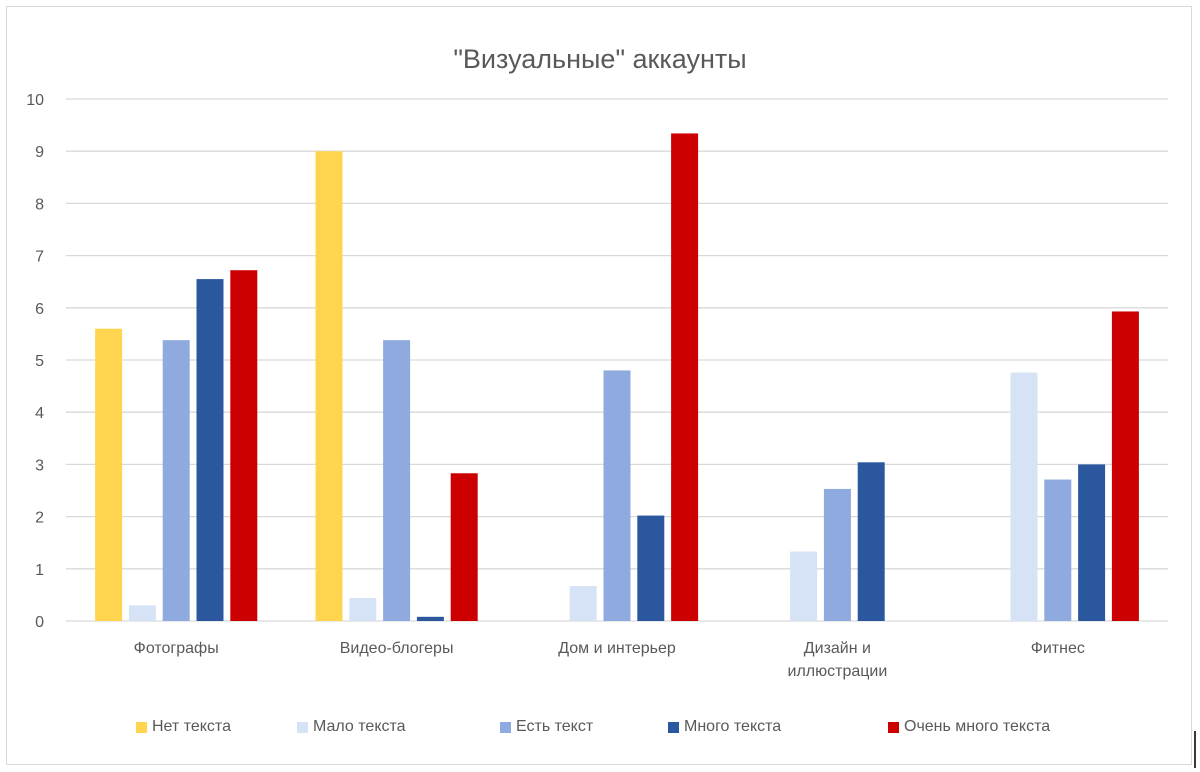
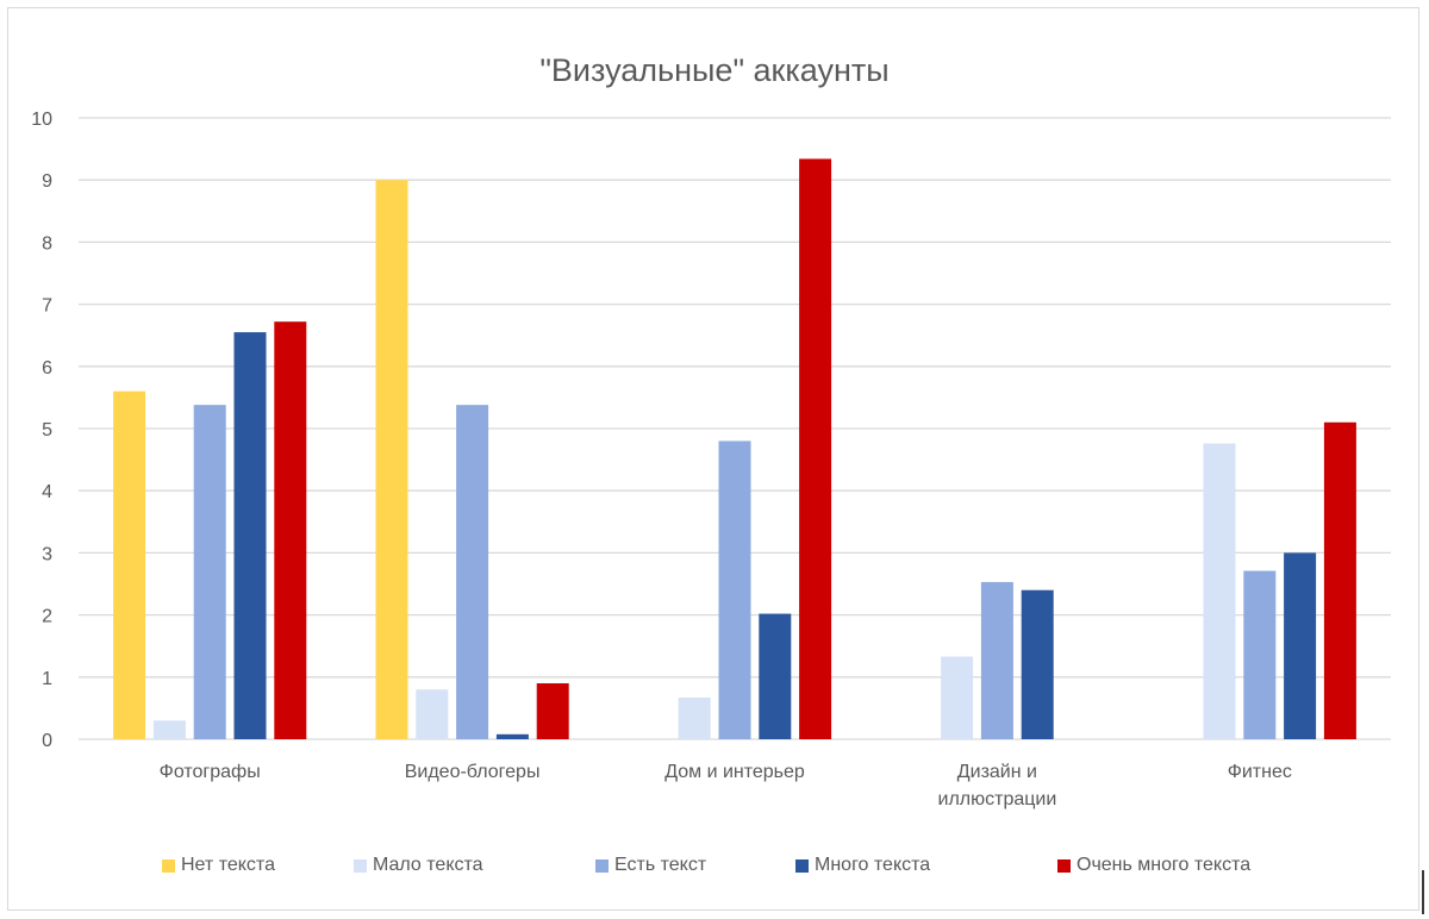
Мало текста/Видео-блогеры: 0.4 -> 0.8
Очень много текста/Видео-блогеры: 2.8 -> 0.9
Много текста/Дизайн и иллюстрации: 3.0 -> 2.4
Очень много текста/Фитнес: 5.9 -> 5.1
